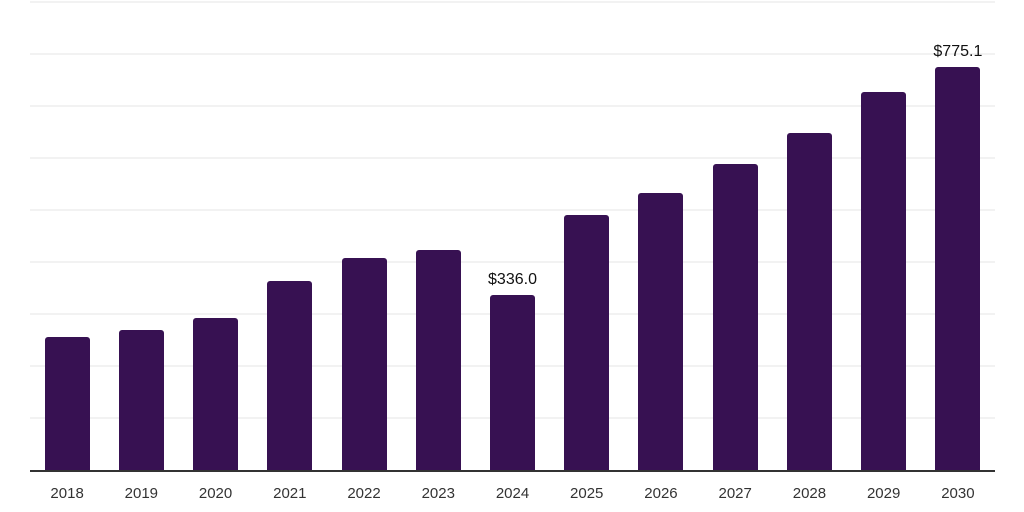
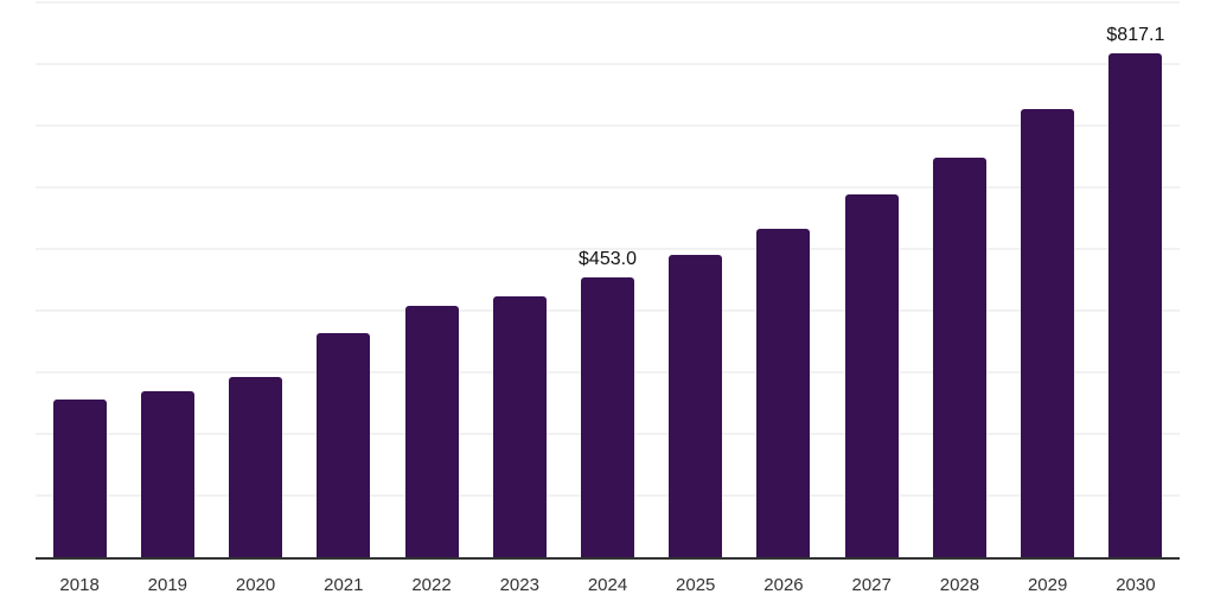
2024: $336.0 -> $453.0
2030: $775.1 -> $817.1
